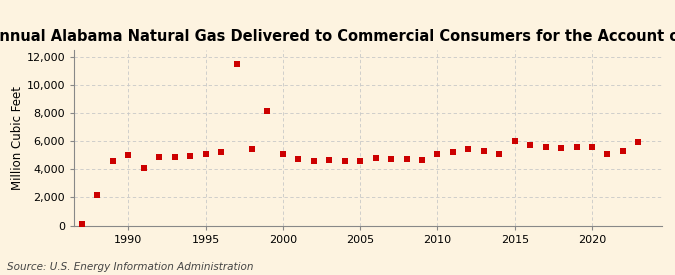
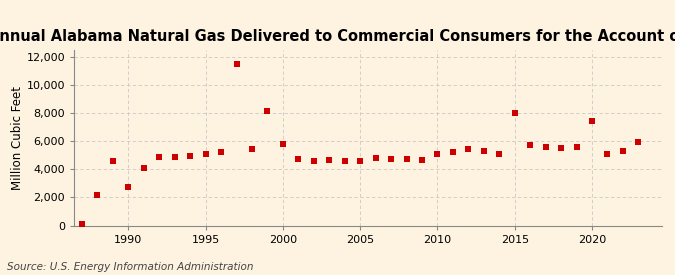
1990: 5,000 -> 2,700
2000: 5,000 -> 5,800
2015: 6,000 -> 8,000
2020: 5,600 -> 7,400
